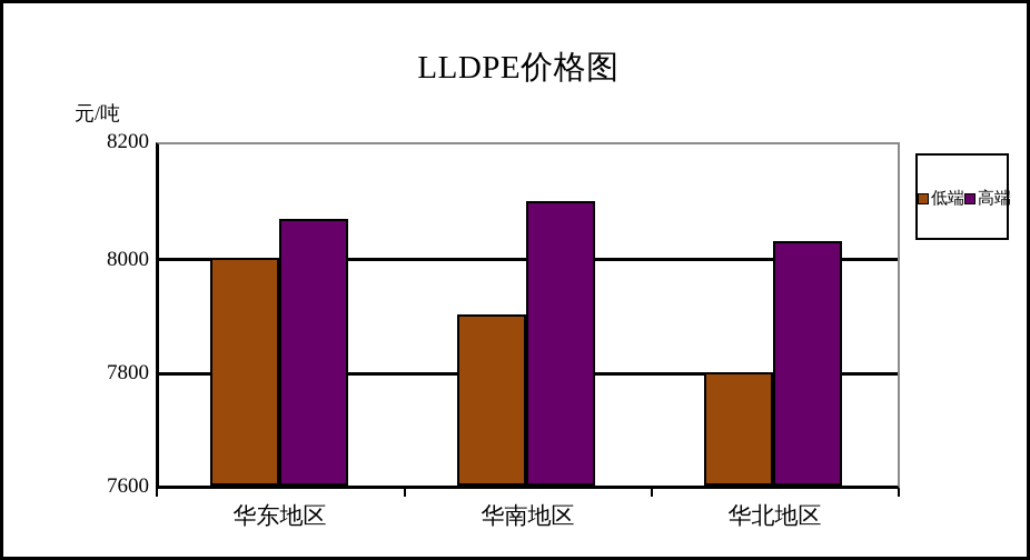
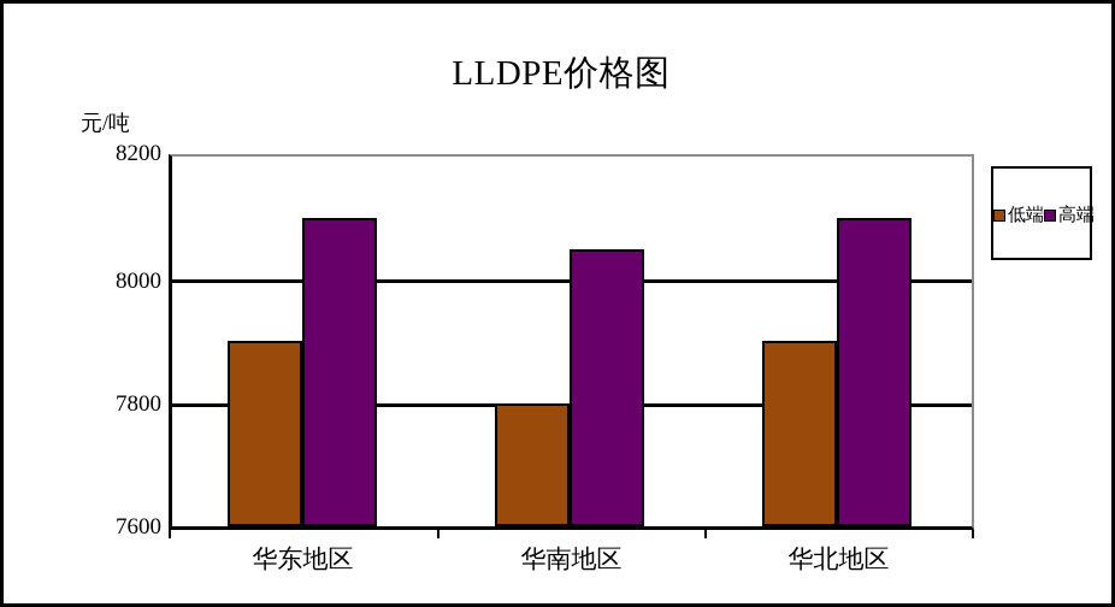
低端/华东地区: 8000 -> 7900
高端/华东地区: 8070 -> 8100
低端/华南地区: 7900 -> 7800
高端/华南地区: 8100 -> 8050
低端/华北地区: 7800 -> 7900
高端/华北地区: 8030 -> 8100
